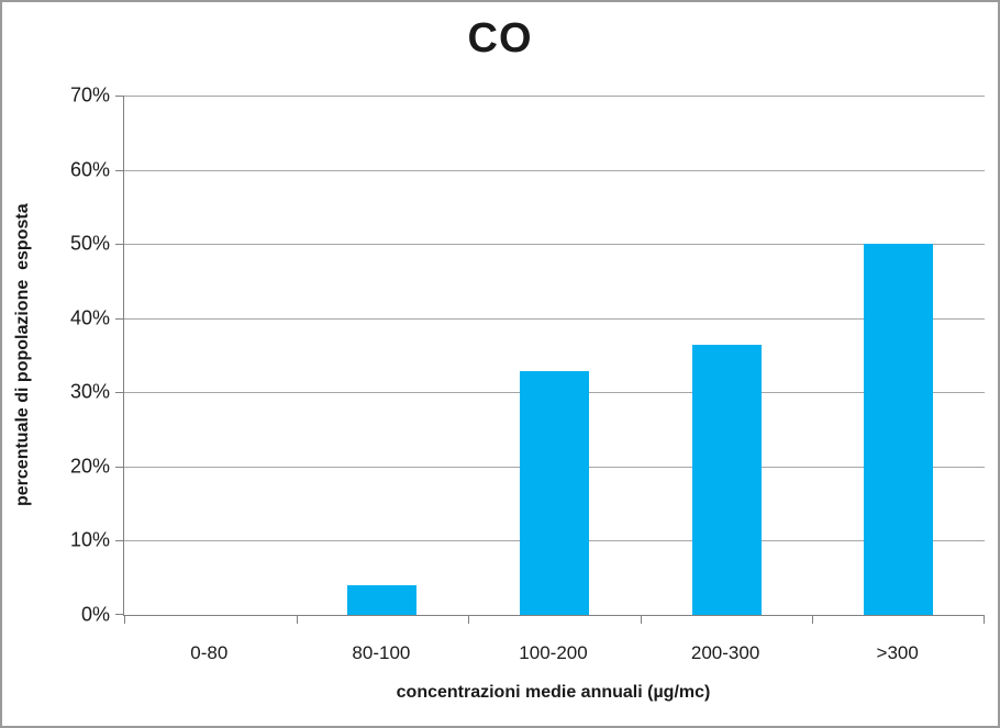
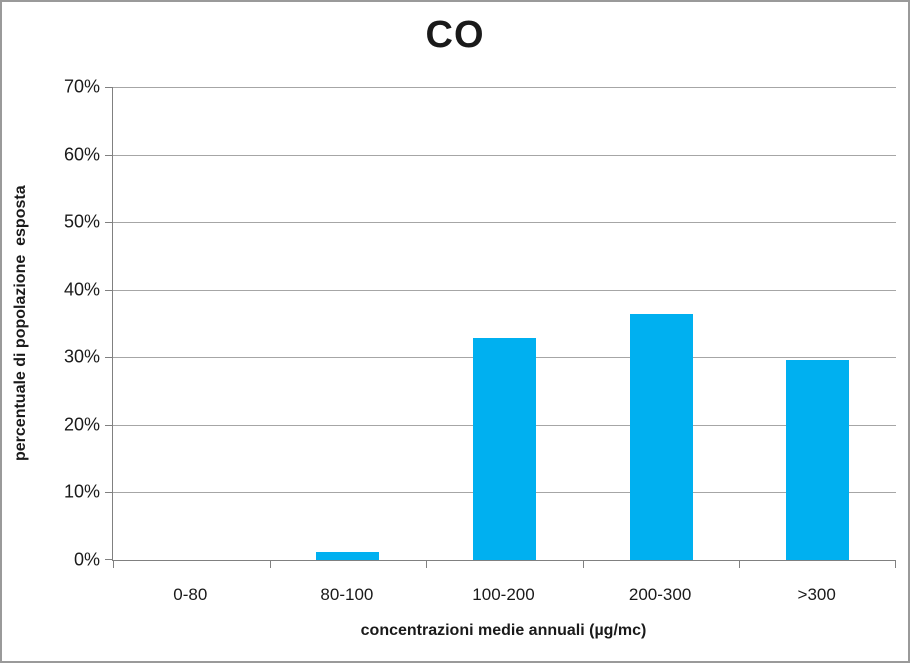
80-100: 4% -> 1%
>300: 50% -> 30%
